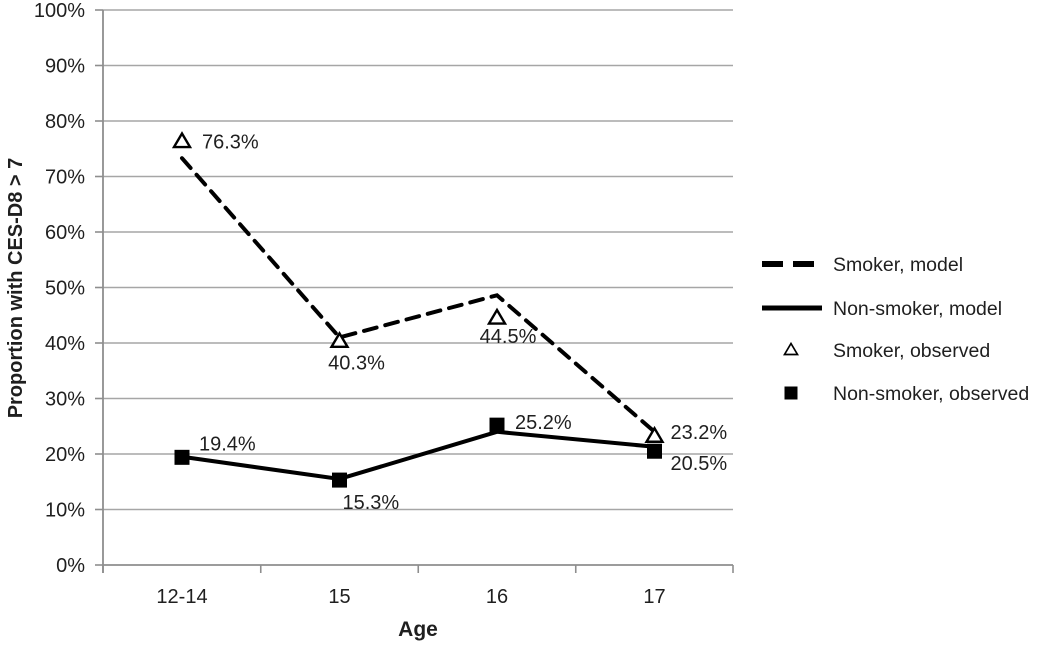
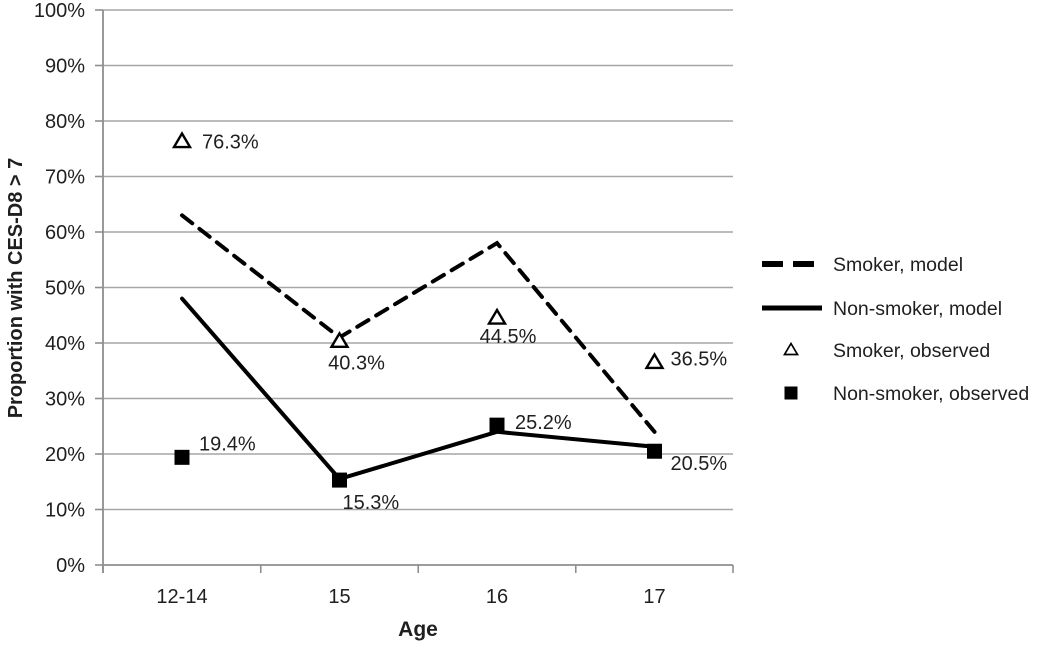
Smoker, model/12-14: 73% -> 63%
Non-smoker, model/12-14: 20% -> 48%
Smoker, model/16: 49% -> 58%
Smoker, observed/17: 23.2% -> 36.5%
